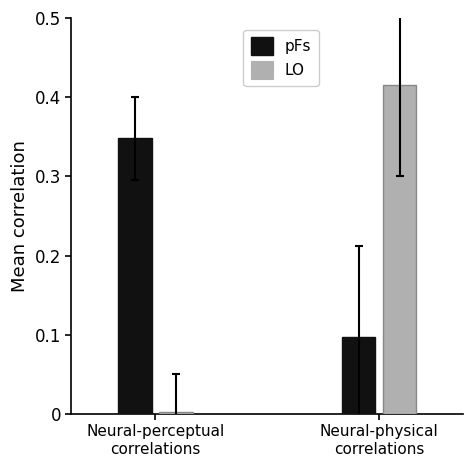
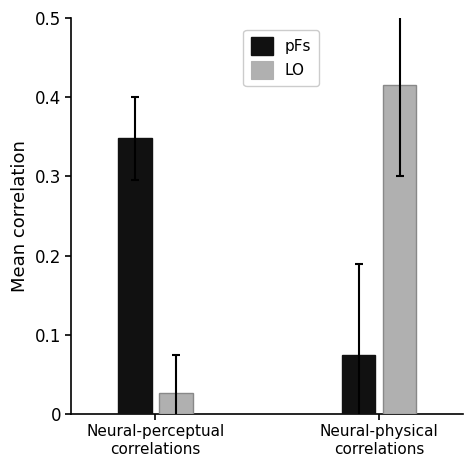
LO/Neural-perceptual correlations: 0.003 -> 0.026
pFs/Neural-physical correlations: 0.097 -> 0.074
